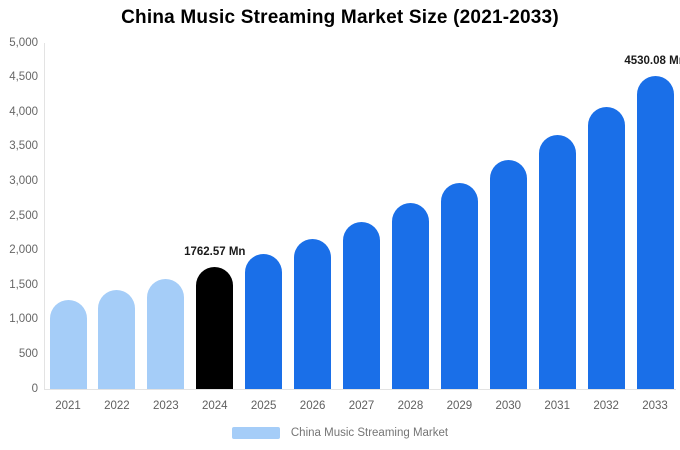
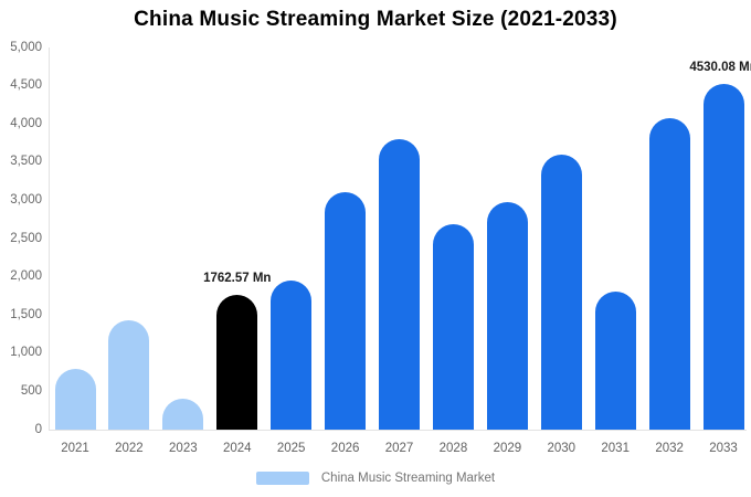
2021: 1300 -> 800
2023: 1600 -> 400
2026: 2200 -> 3100
2027: 2400 -> 3800
2030: 3300 -> 3600
2031: 3700 -> 1800
